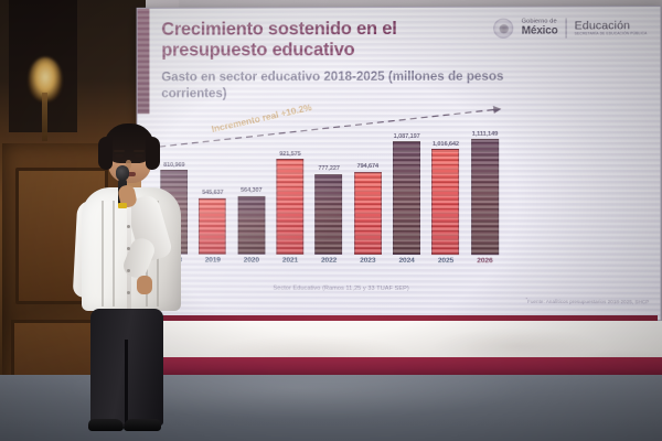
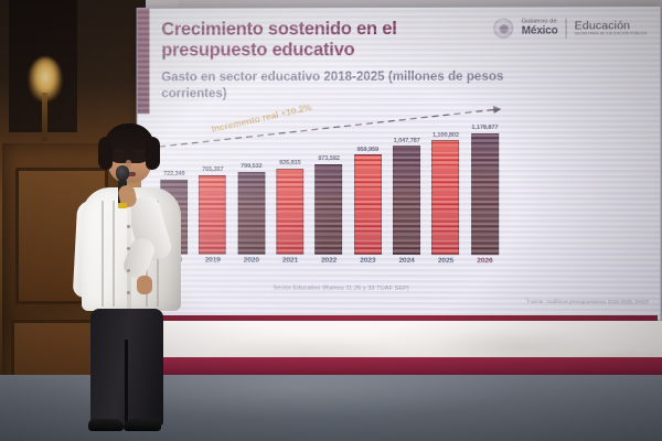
2018: 810,969 -> 722,349
2019: 545,637 -> 765,357
2020: 564,307 -> 799,532
2021: 921,575 -> 826,815
2022: 777,227 -> 873,582
2023: 794,674 -> 959,959
2024: 1,087,197 -> 1,047,787
2025: 1,016,642 -> 1,100,802
2026: 1,111,149 -> 1,178,877
